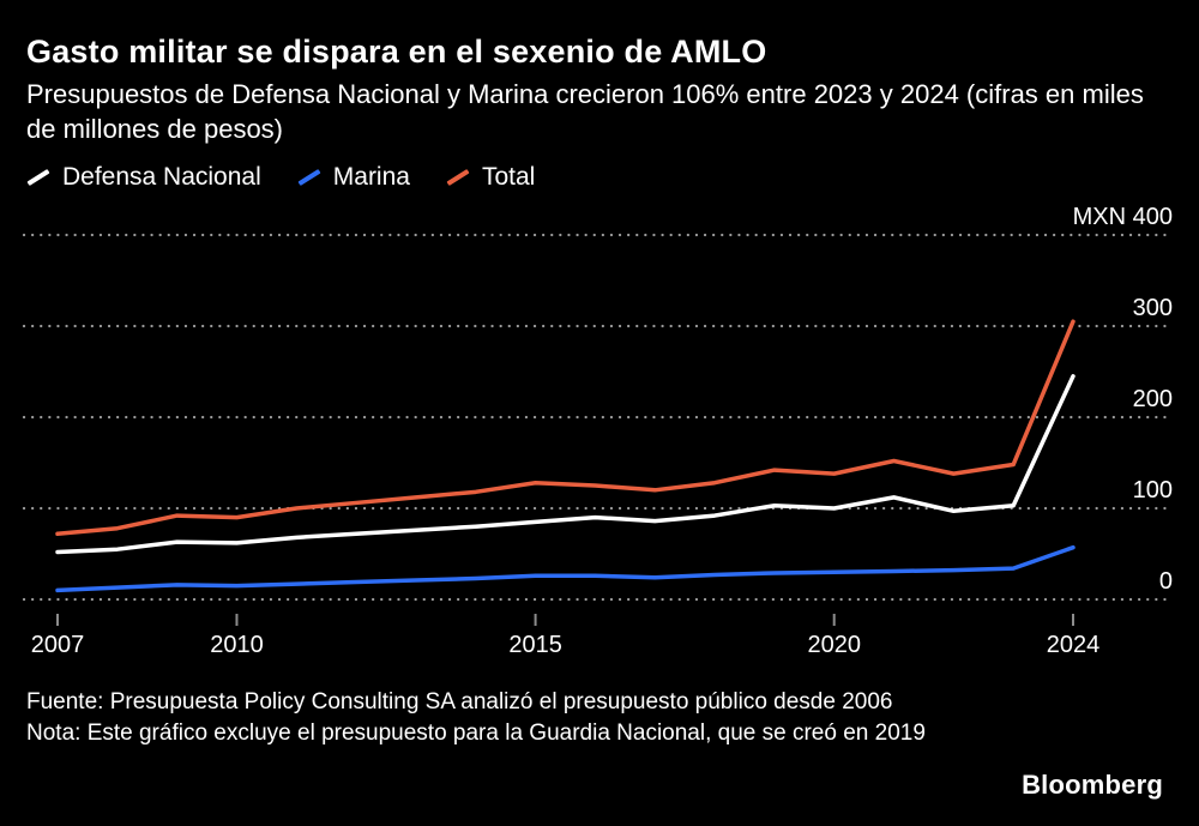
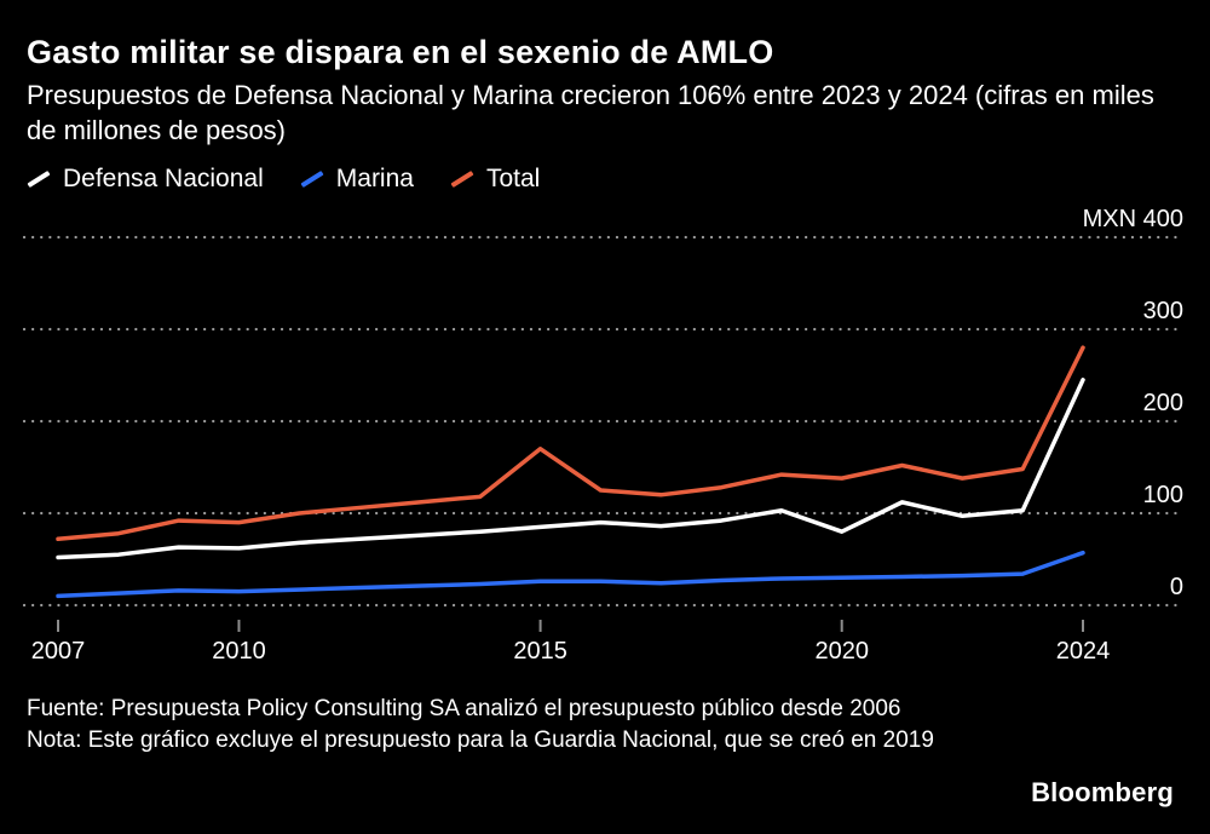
Total/2015: 130 -> 170
Defensa Nacional/2020: 100 -> 80
Total/2024: 300 -> 280
